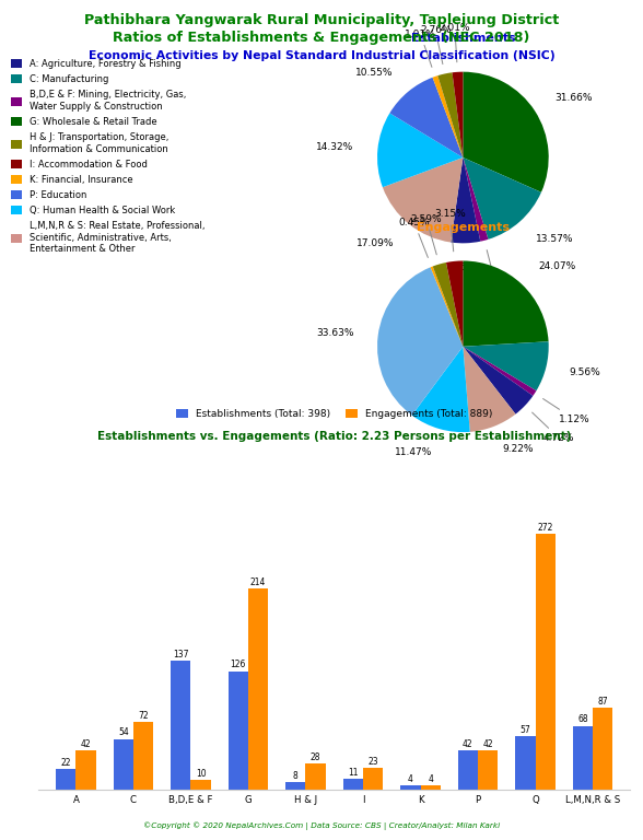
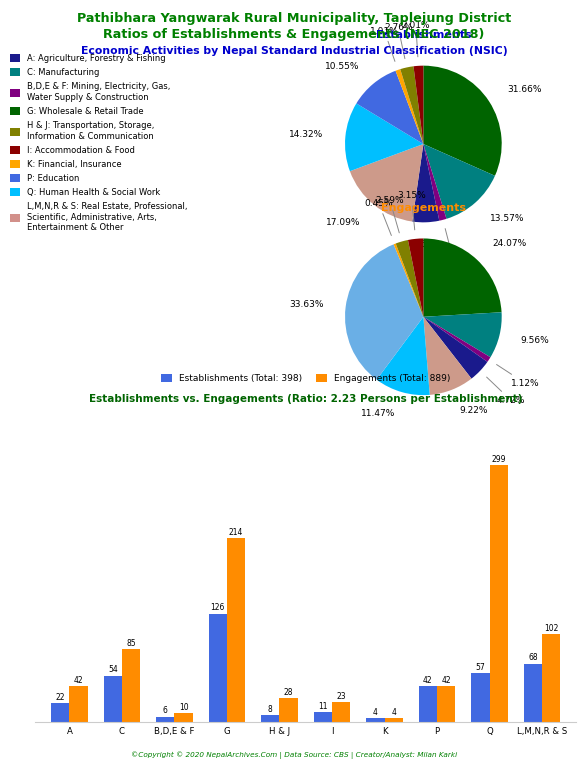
Engagements (Total: 889)/C: 72 -> 85
Establishments (Total: 398)/B,D,E & F: 137 -> 6
Engagements (Total: 889)/Q: 272 -> 299
Engagements (Total: 889)/L,M,N,R & S: 87 -> 102
